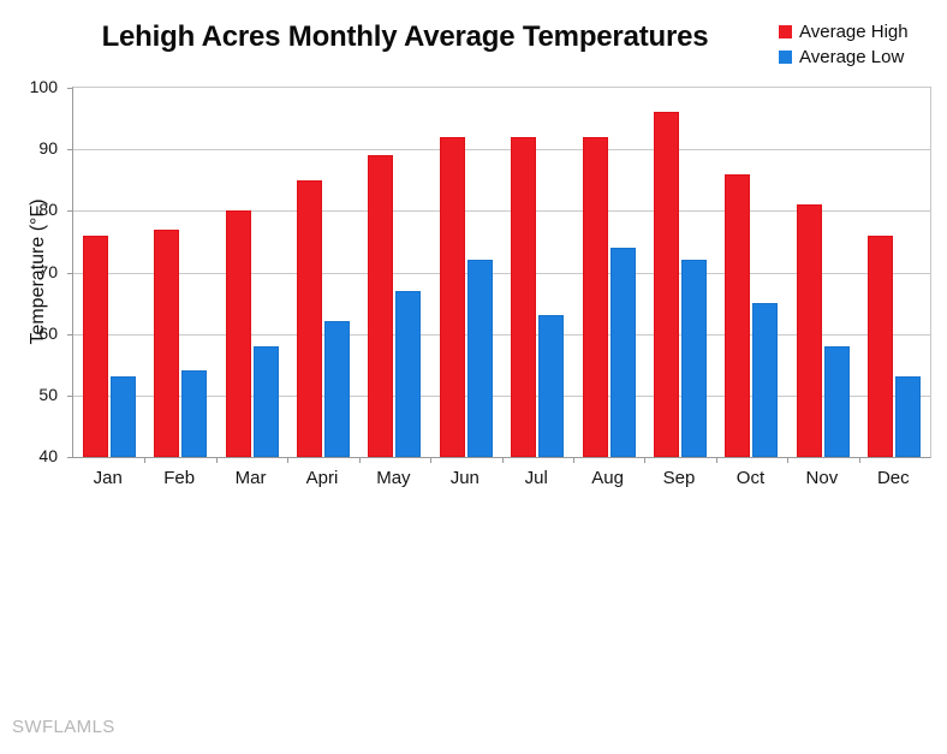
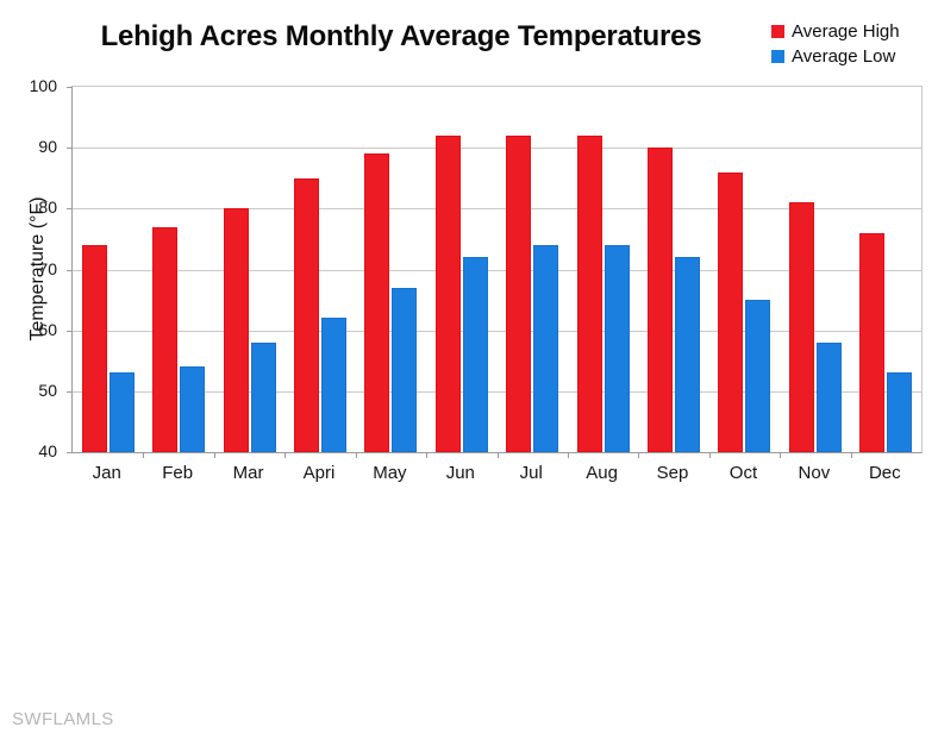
Average High/Jan: 76 -> 74
Average Low/Jul: 63 -> 74
Average High/Sep: 96 -> 90
